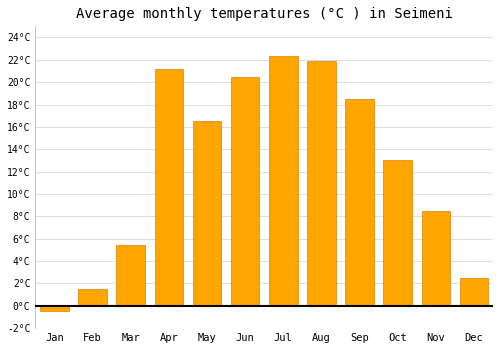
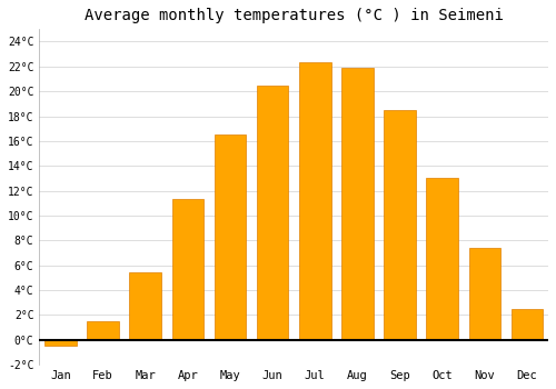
Apr: 21.2°C -> 11.3°C
Nov: 8.5°C -> 7.4°C
